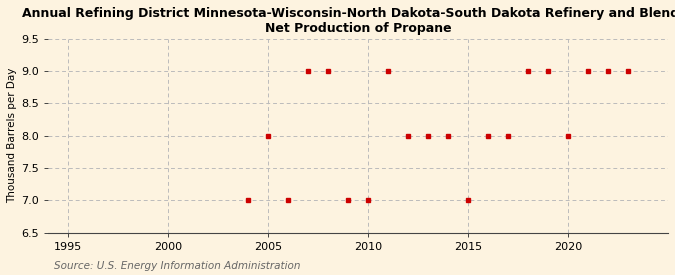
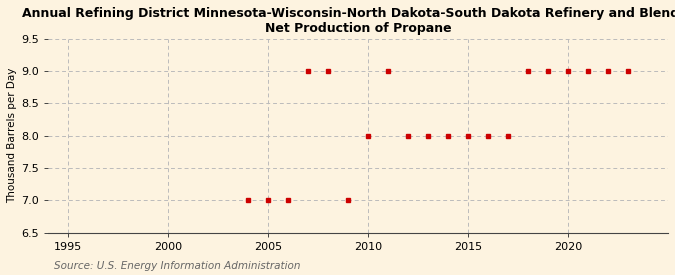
2005: 8 -> 7
2010: 7 -> 8
2015: 7 -> 8
2020: 8 -> 9
